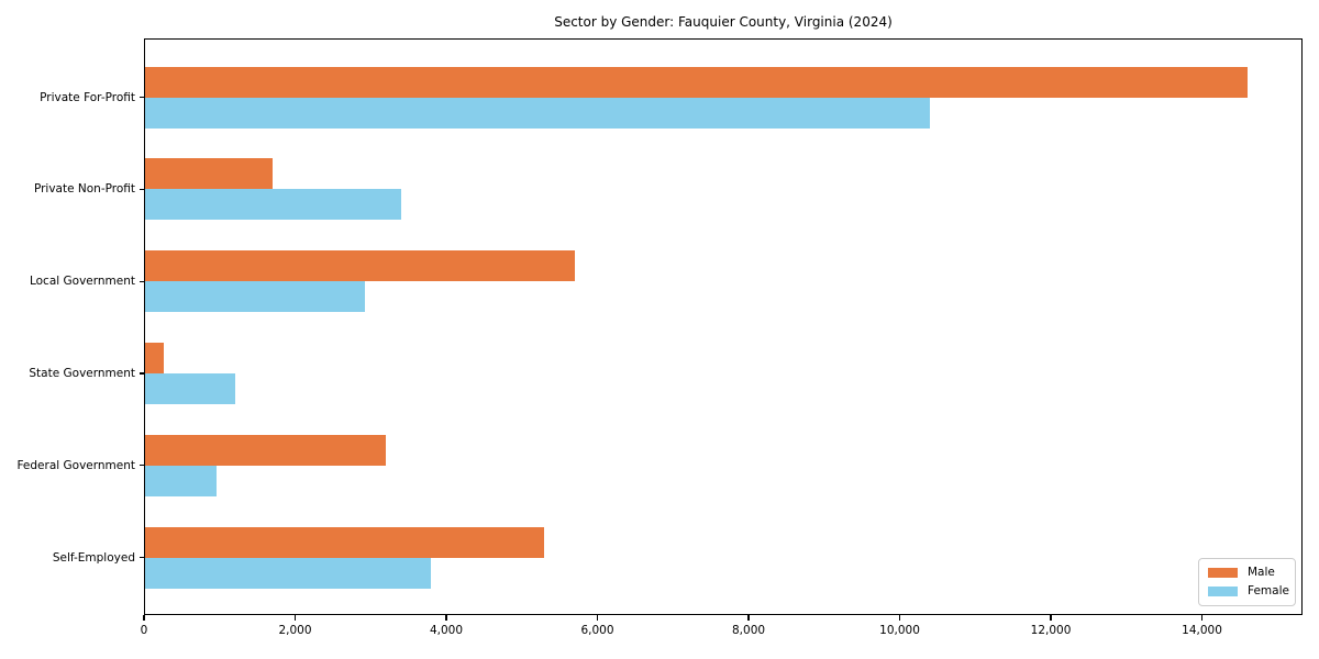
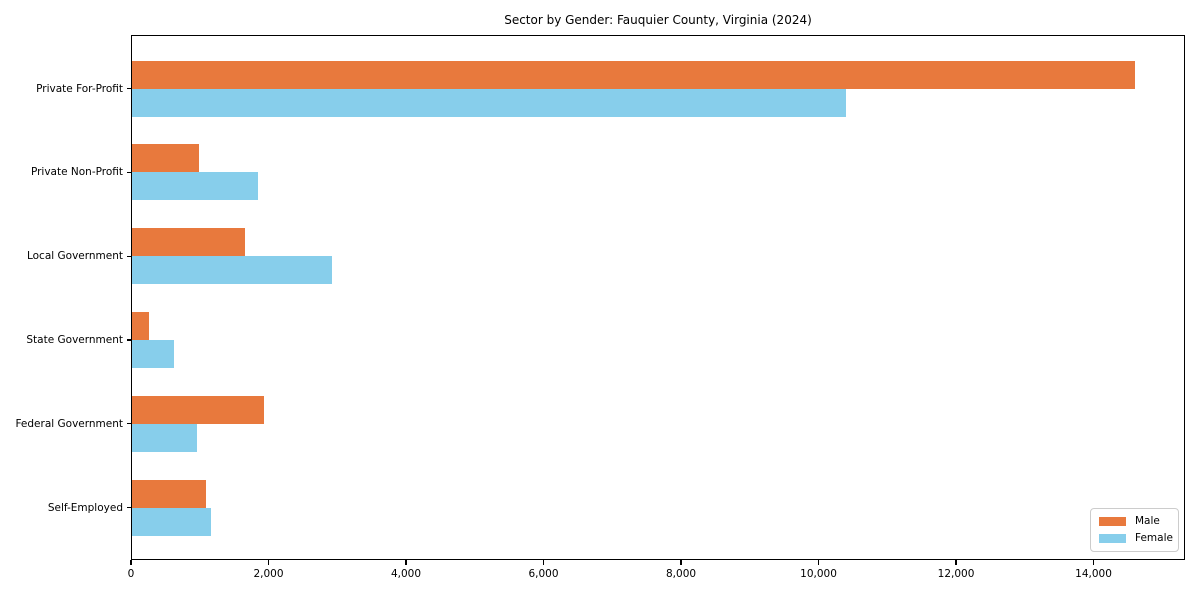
Male/Private Non-Profit: 1700 -> 1000
Female/Private Non-Profit: 3400 -> 1800
Male/Local Government: 5700 -> 1700
Female/State Government: 1200 -> 600
Male/Federal Government: 3200 -> 1900
Male/Self-Employed: 5300 -> 1100
Female/Self-Employed: 3800 -> 1200
